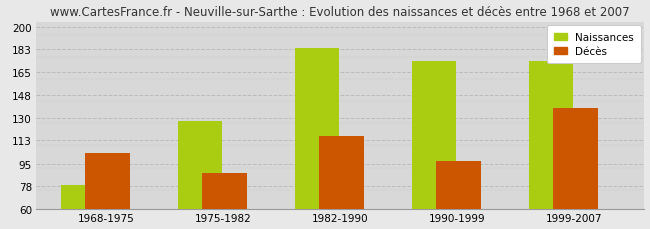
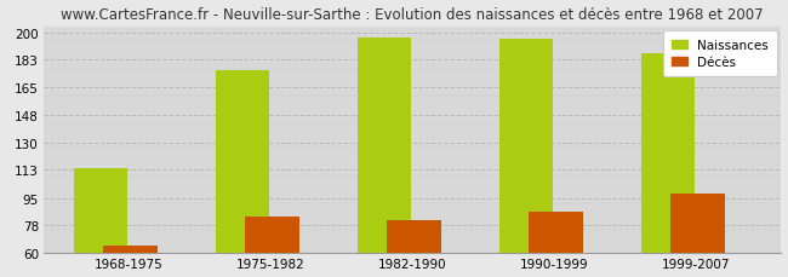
Naissances/1968-1975: 79 -> 114
Décès/1968-1975: 103 -> 65
Naissances/1975-1982: 128 -> 176
Décès/1975-1982: 88 -> 83
Naissances/1982-1990: 184 -> 197
Décès/1982-1990: 116 -> 81
Naissances/1990-1999: 174 -> 196
Décès/1990-1999: 97 -> 86
Naissances/1999-2007: 174 -> 187
Décès/1999-2007: 138 -> 98
